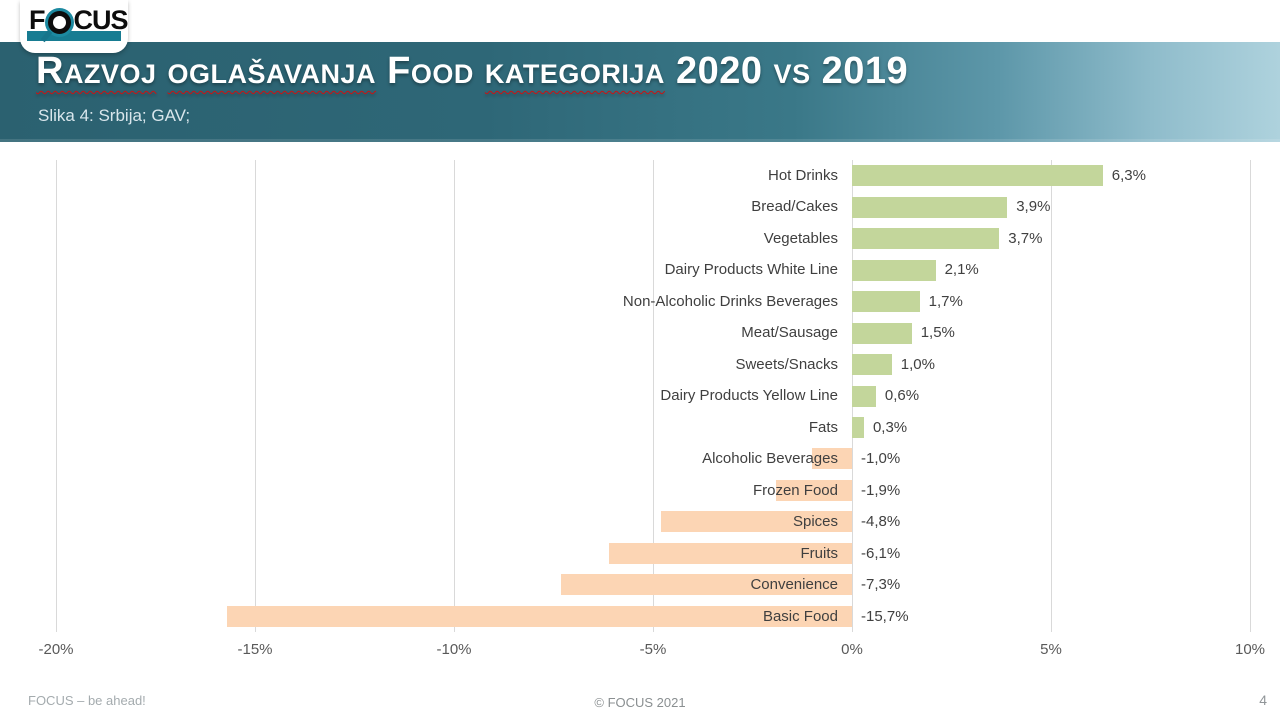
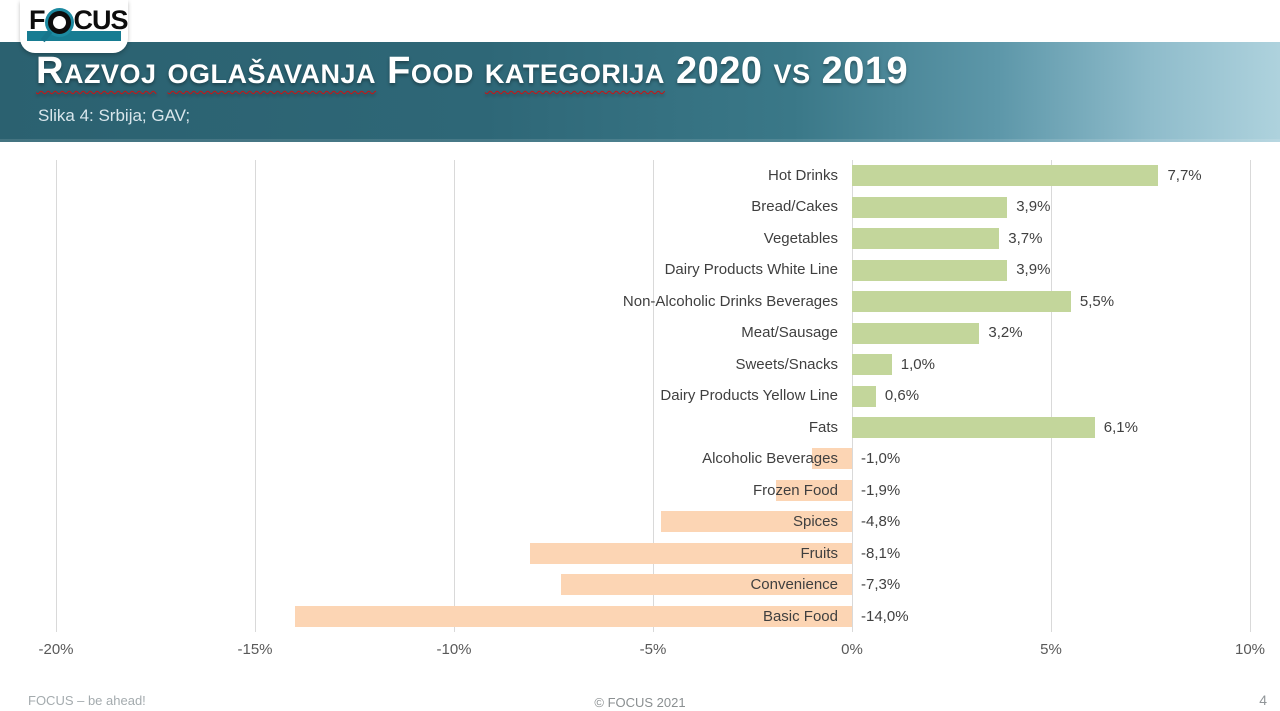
Hot Drinks: 6,3% -> 7,7%
Dairy Products White Line: 2,1% -> 3,9%
Non-Alcoholic Drinks Beverages: 1,7% -> 5,5%
Meat/Sausage: 1,5% -> 3,2%
Fats: 0,3% -> 6,1%
Fruits: -6,1% -> -8,1%
Basic Food: -15,7% -> -14,0%
